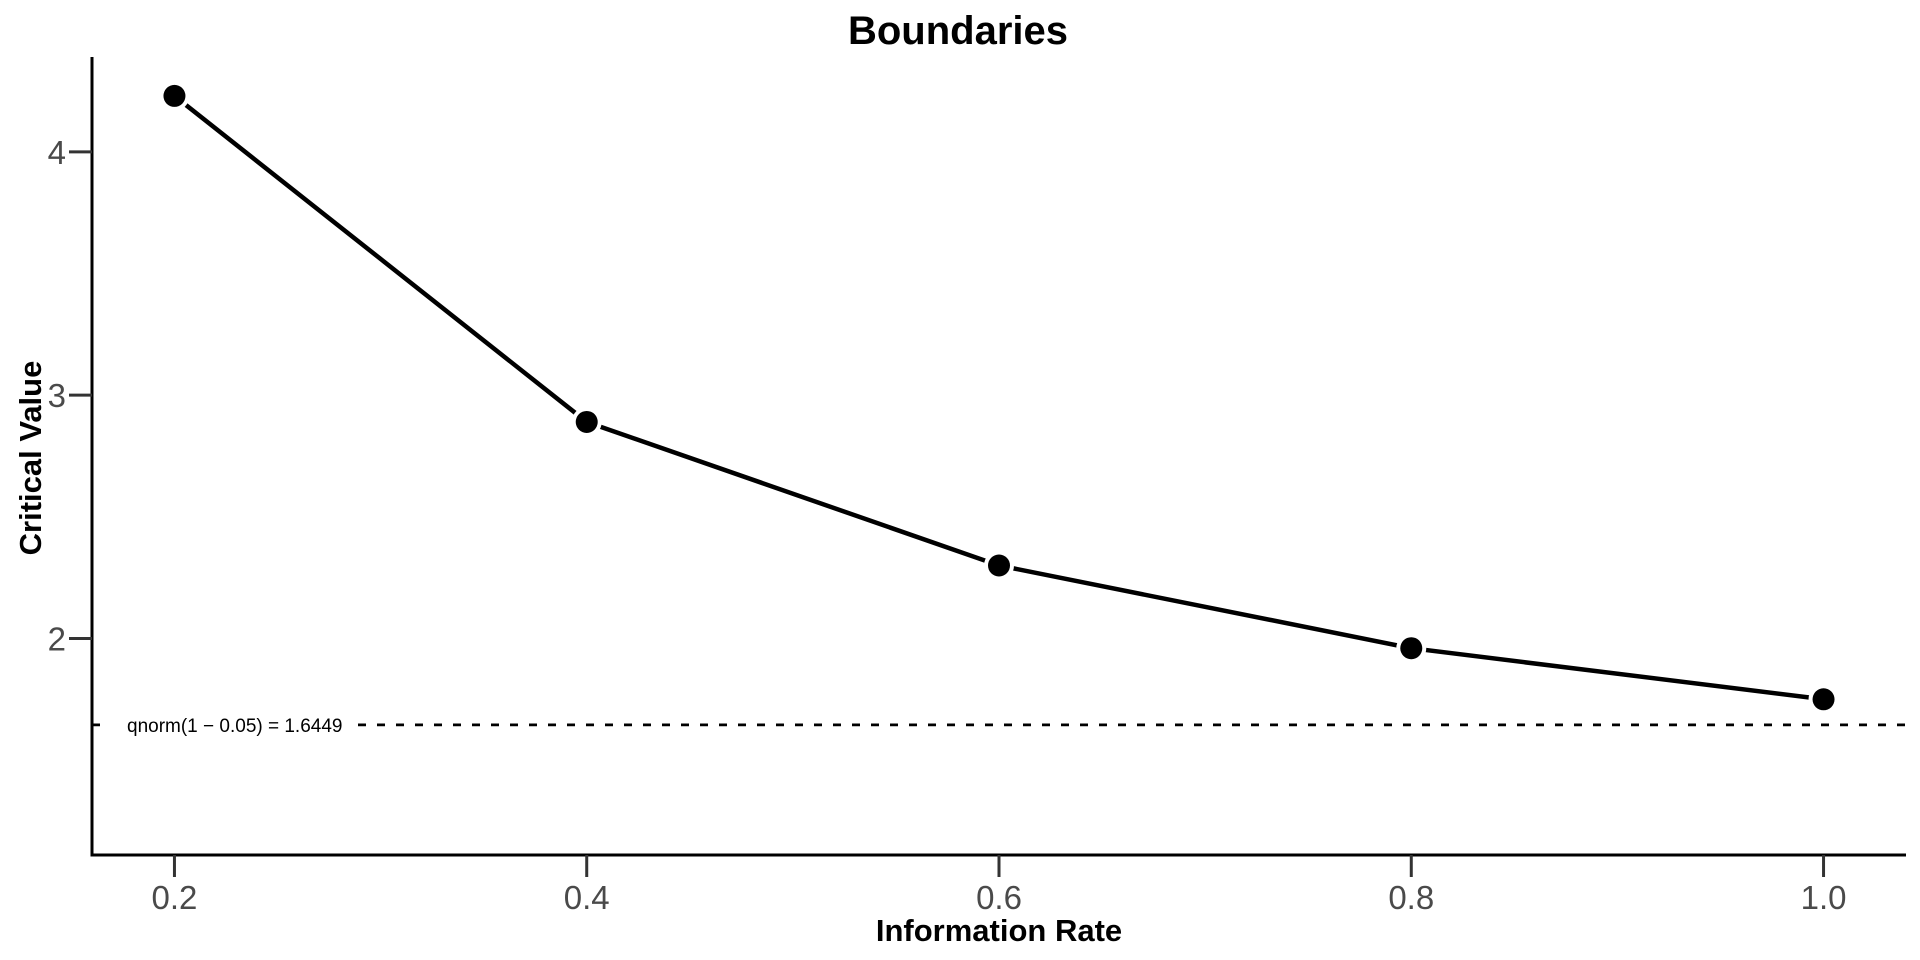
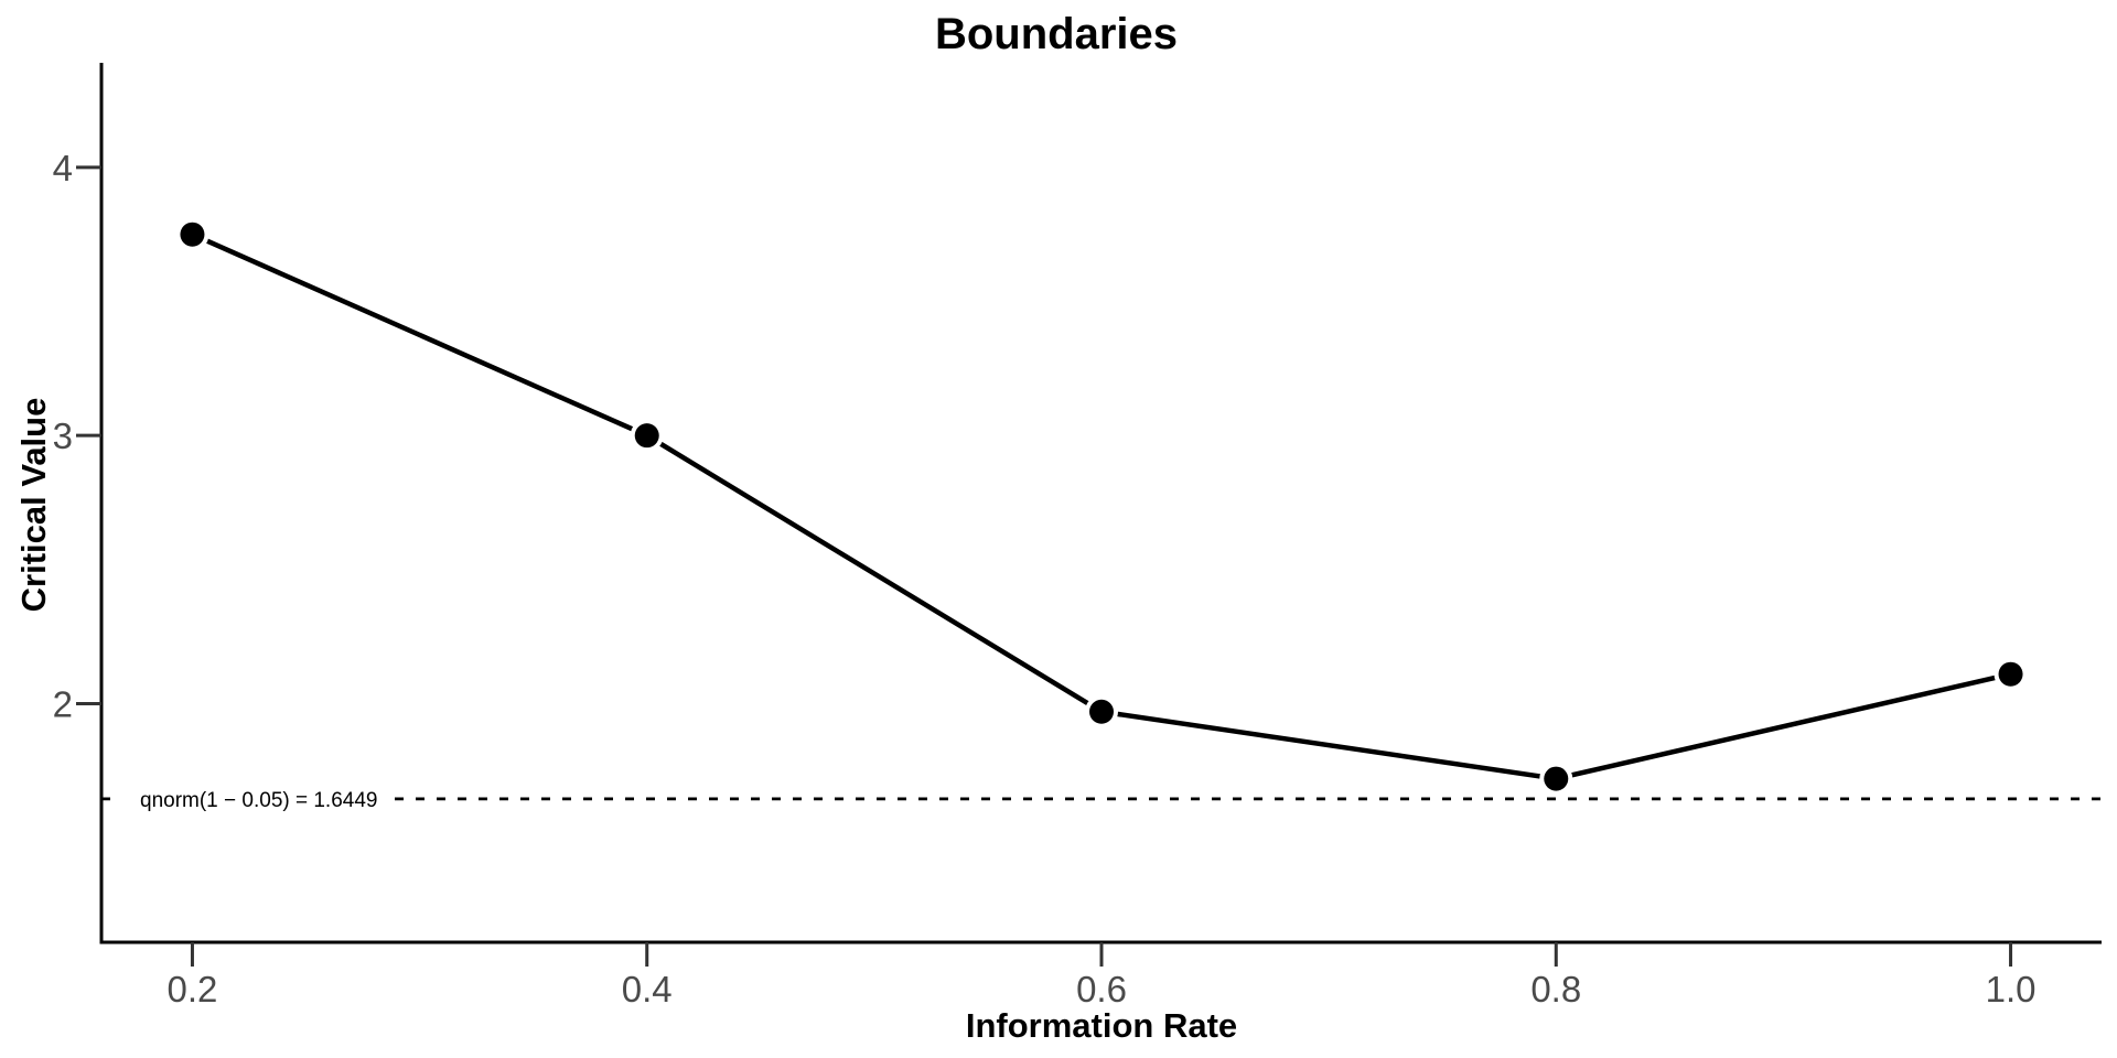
0.2: 4.23 -> 3.75
0.4: 2.89 -> 3.00
0.6: 2.30 -> 1.97
0.8: 1.96 -> 1.72
1.0: 1.75 -> 2.11
